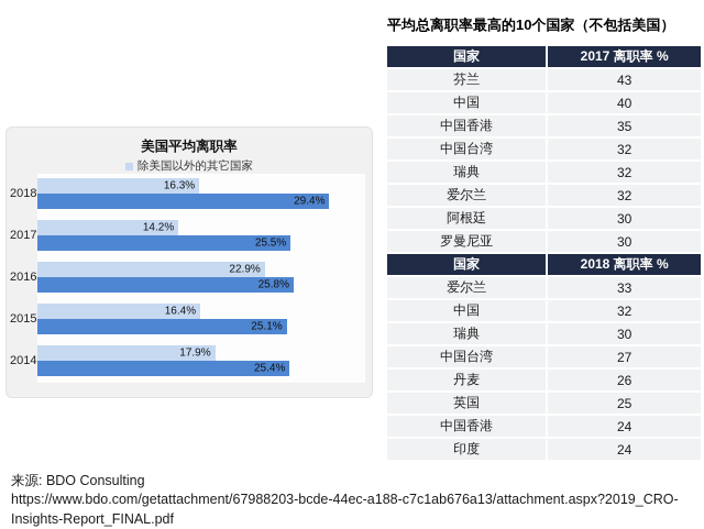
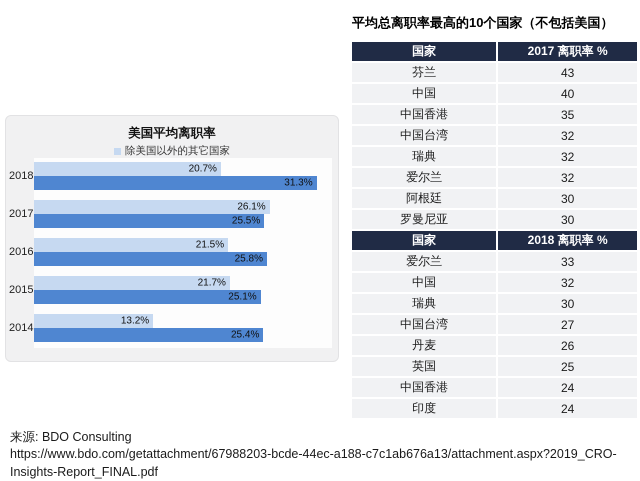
美国平均离职率/除美国以外的其它国家/2018: 16.3% -> 20.7%
美国平均离职率/美国/2018: 29.4% -> 31.3%
美国平均离职率/除美国以外的其它国家/2017: 14.2% -> 26.1%
美国平均离职率/除美国以外的其它国家/2016: 22.9% -> 21.5%
美国平均离职率/除美国以外的其它国家/2015: 16.4% -> 21.7%
美国平均离职率/除美国以外的其它国家/2014: 17.9% -> 13.2%
